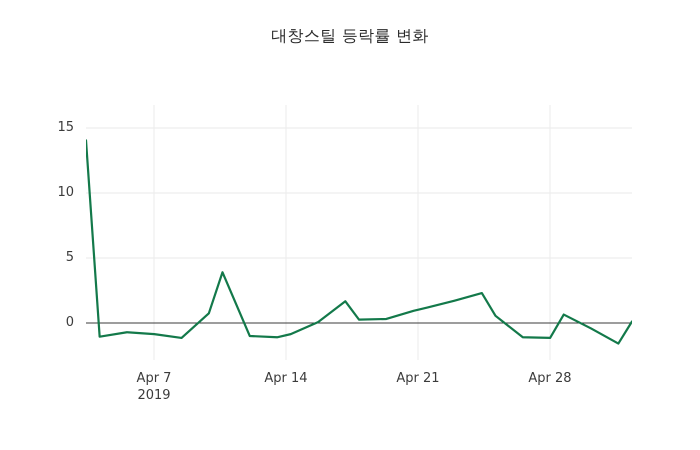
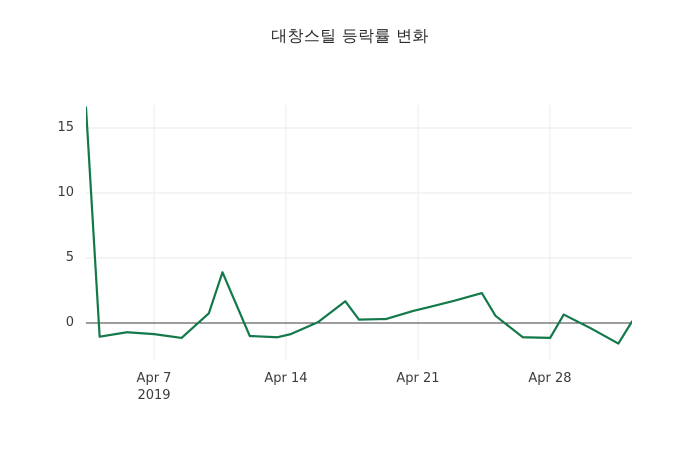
0: 13.8 -> 16.4
